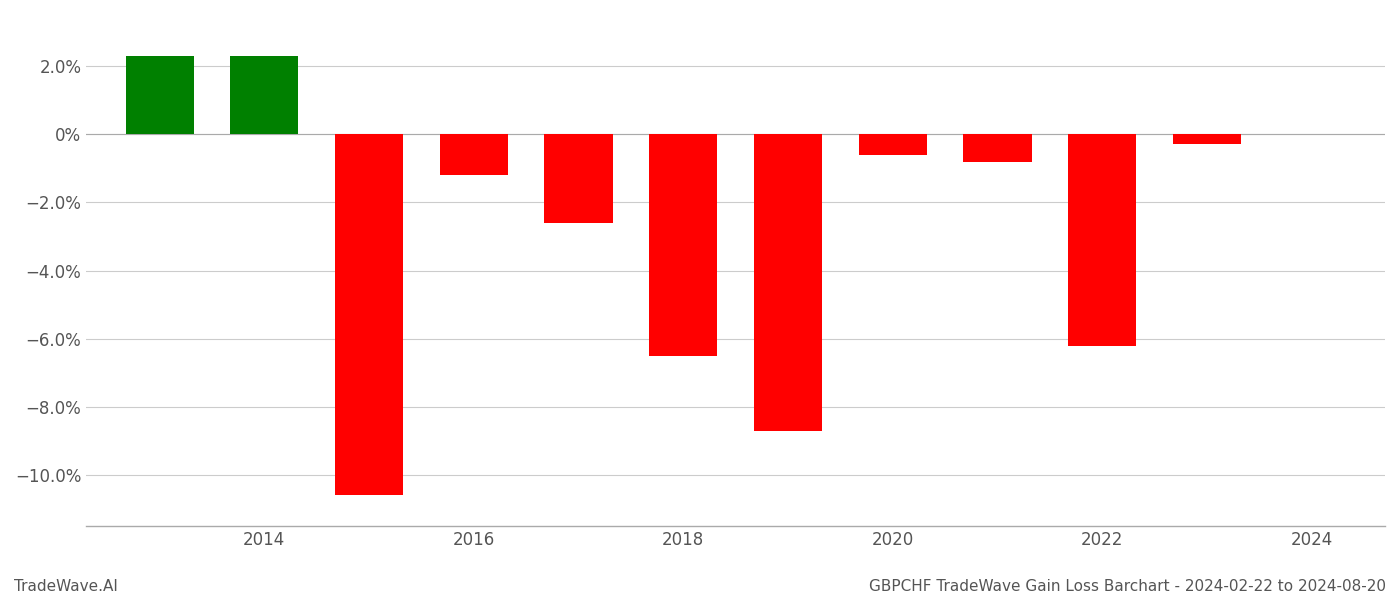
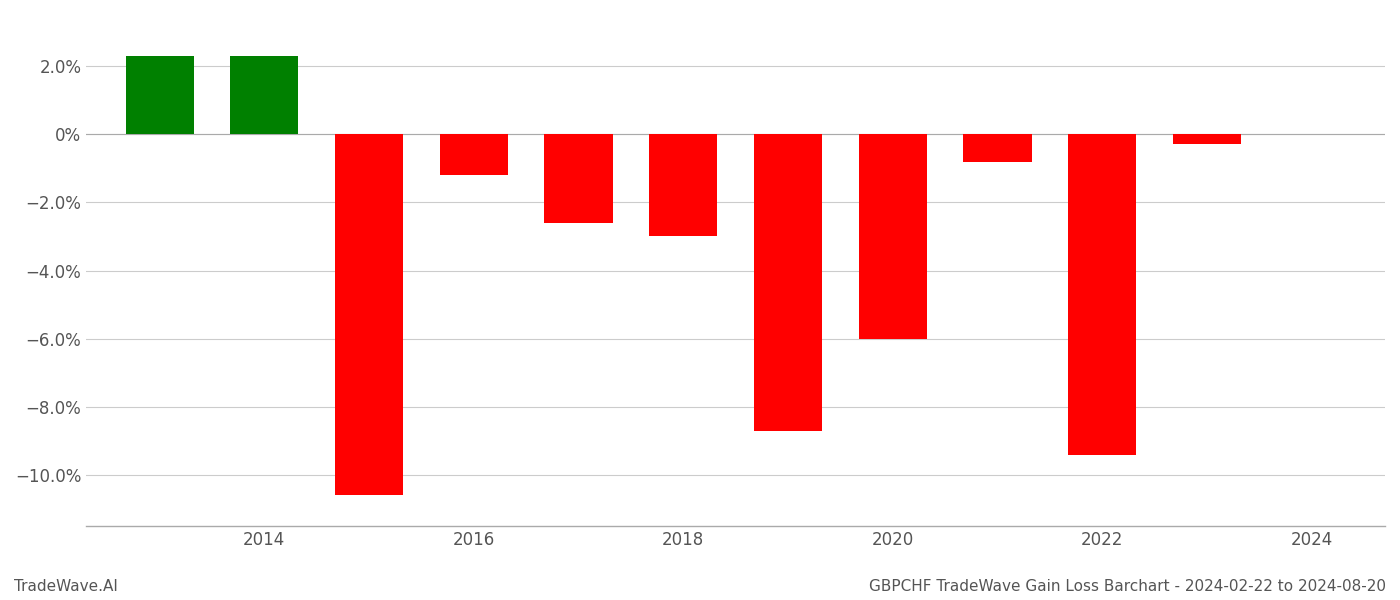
2018: -6.5% -> -3.0%
2020: -0.6% -> -6.0%
2022: -6.2% -> -9.4%
